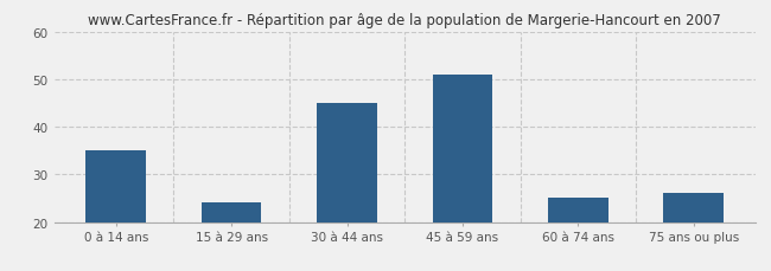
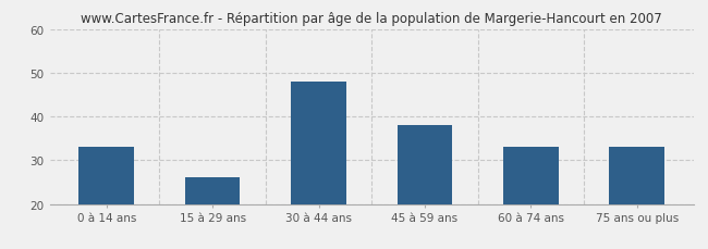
0 à 14 ans: 35 -> 33
15 à 29 ans: 24 -> 26
30 à 44 ans: 45 -> 48
45 à 59 ans: 51 -> 38
60 à 74 ans: 25 -> 33
75 ans ou plus: 26 -> 33
